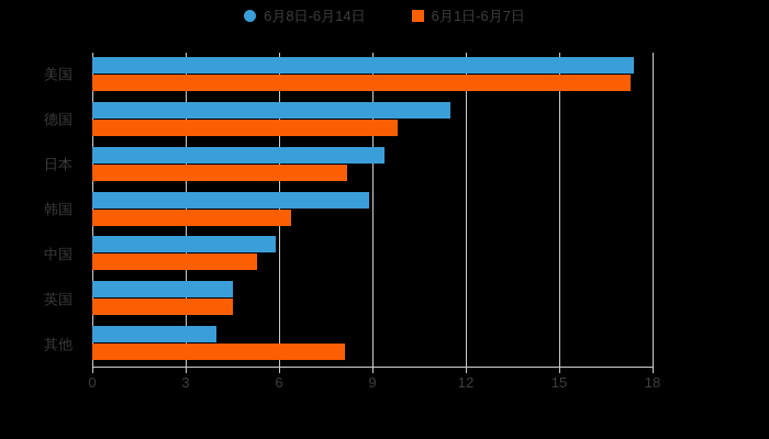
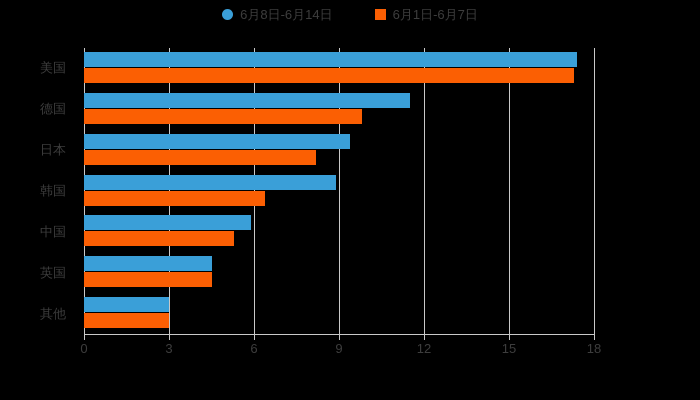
6月8日-6月14日/其他: 4.0 -> 3.0
6月1日-6月7日/其他: 8.1 -> 3.0
